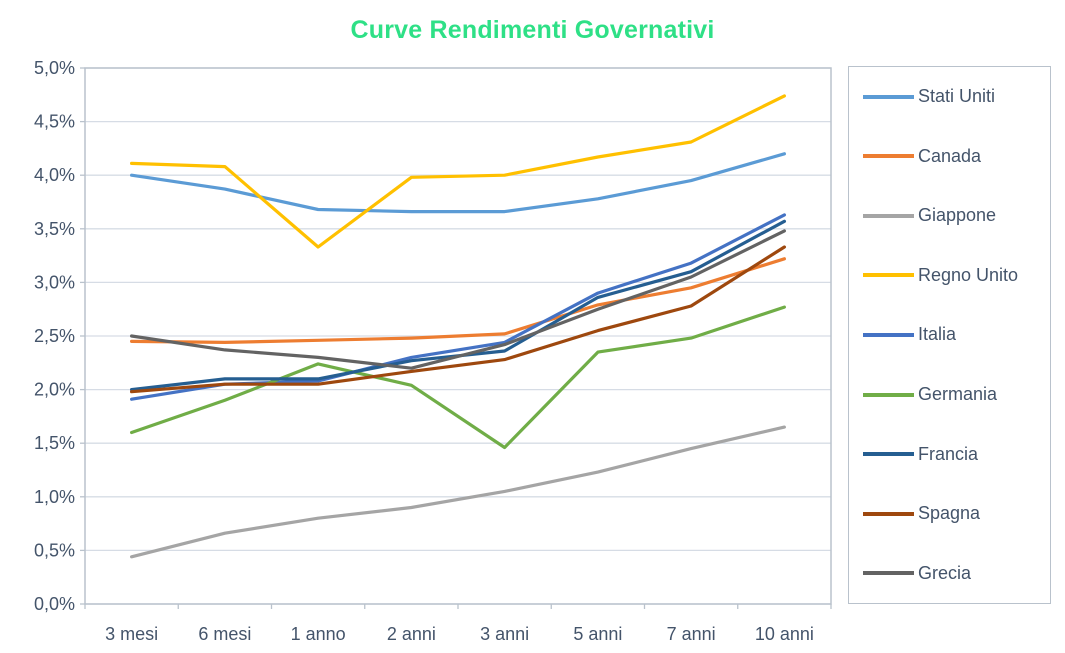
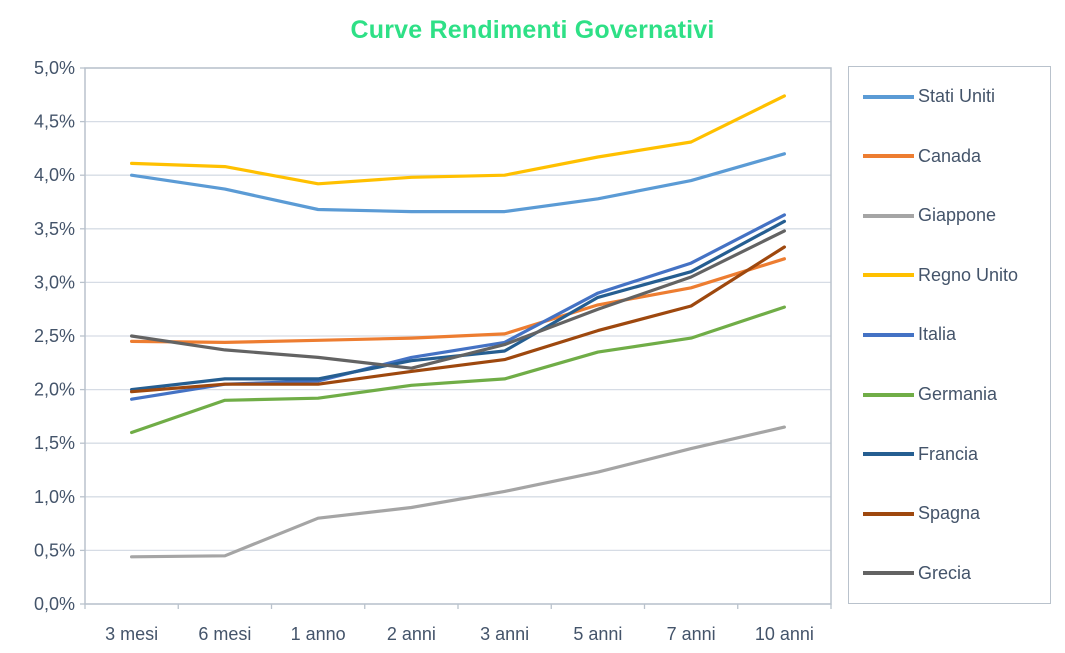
Giappone/6 mesi: 0,66% -> 0,45%
Regno Unito/1 anno: 3,33% -> 3,92%
Germania/1 anno: 2,24% -> 1,92%
Germania/3 anni: 1,46% -> 2,10%
